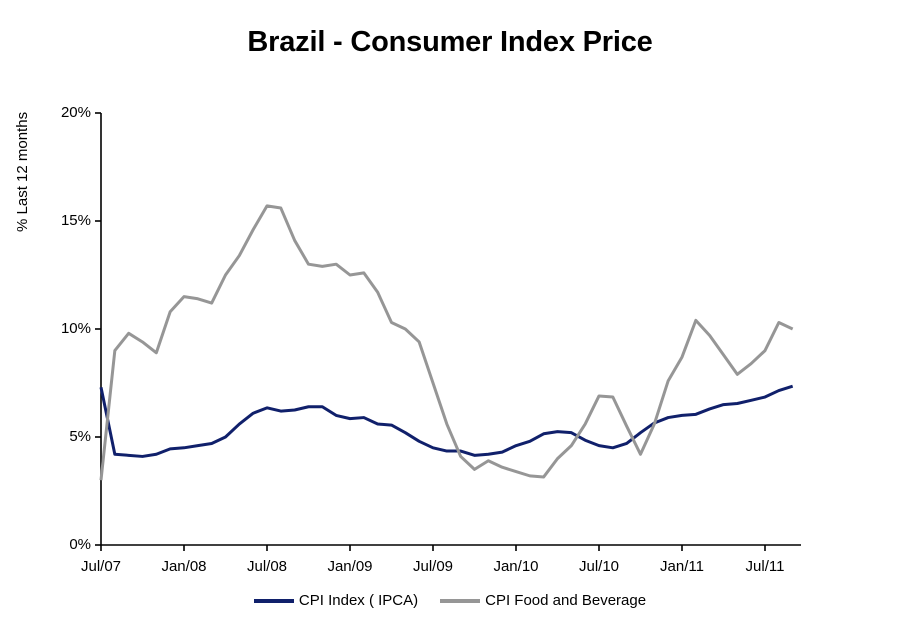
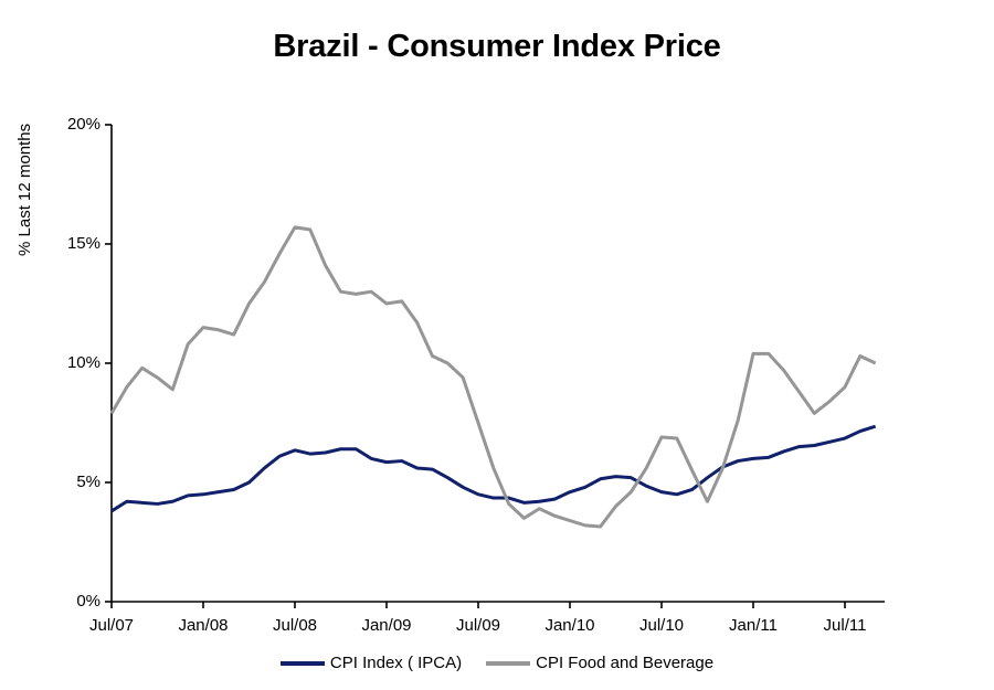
CPI Index ( IPCA)/Jul/07: 7.3% -> 3.8%
CPI Food and Beverage/Jul/07: 3.0% -> 7.9%
CPI Food and Beverage/Jan/11: 8.7% -> 10.4%
